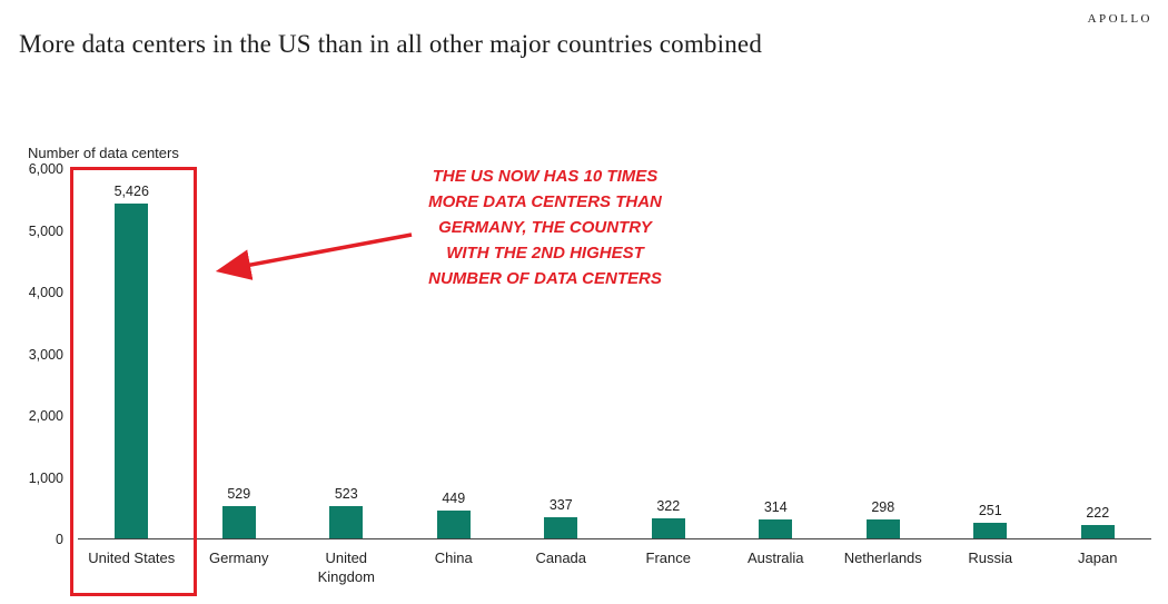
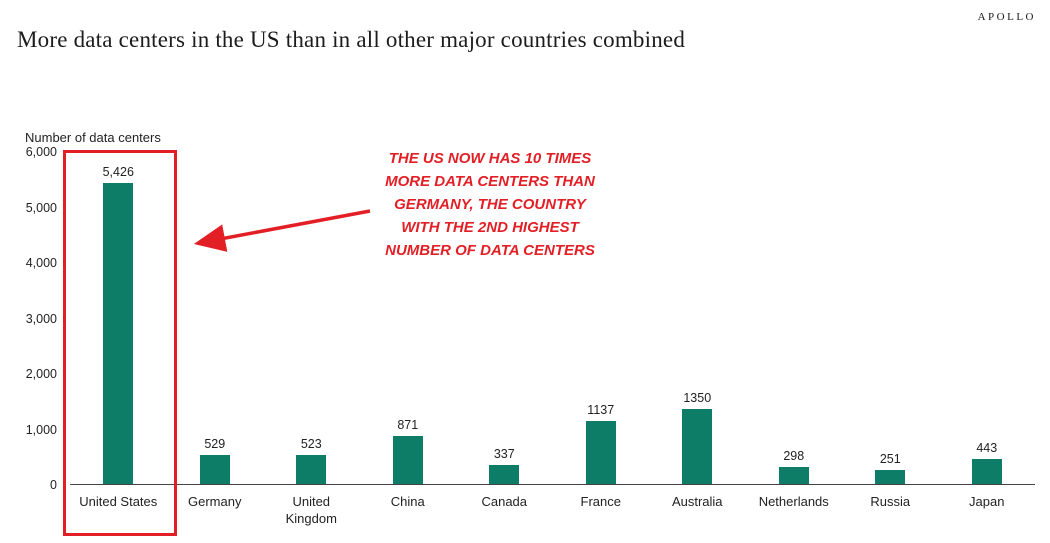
China: 449 -> 871
France: 322 -> 1137
Australia: 314 -> 1350
Japan: 222 -> 443
